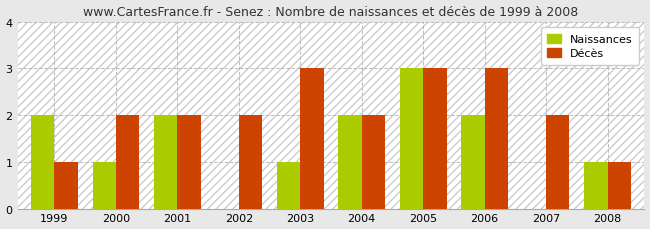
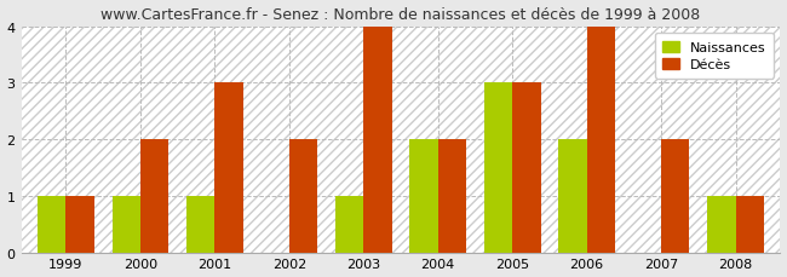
Naissances/1999: 2 -> 1
Naissances/2001: 2 -> 1
Décès/2001: 2 -> 3
Décès/2003: 3 -> 4
Décès/2006: 3 -> 4
